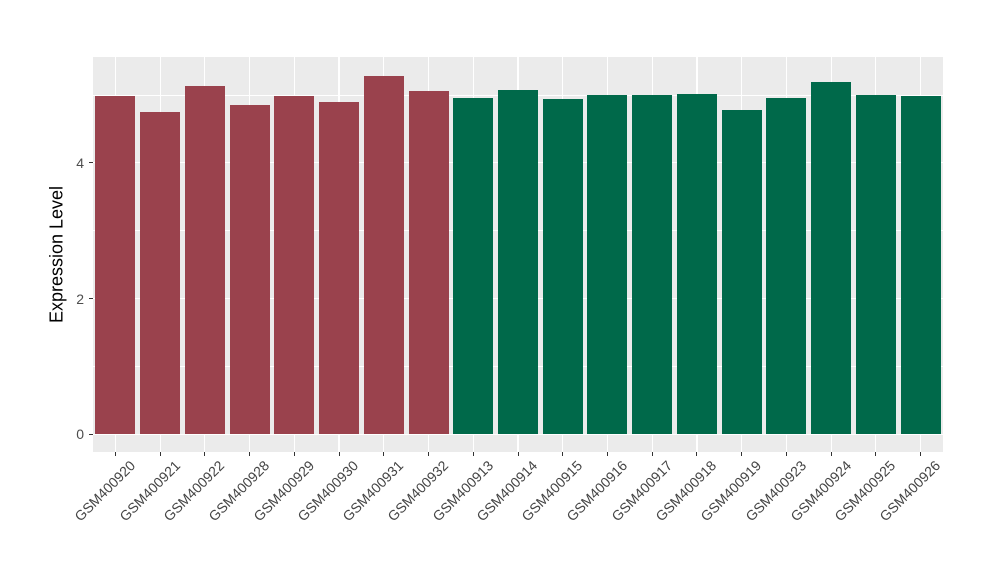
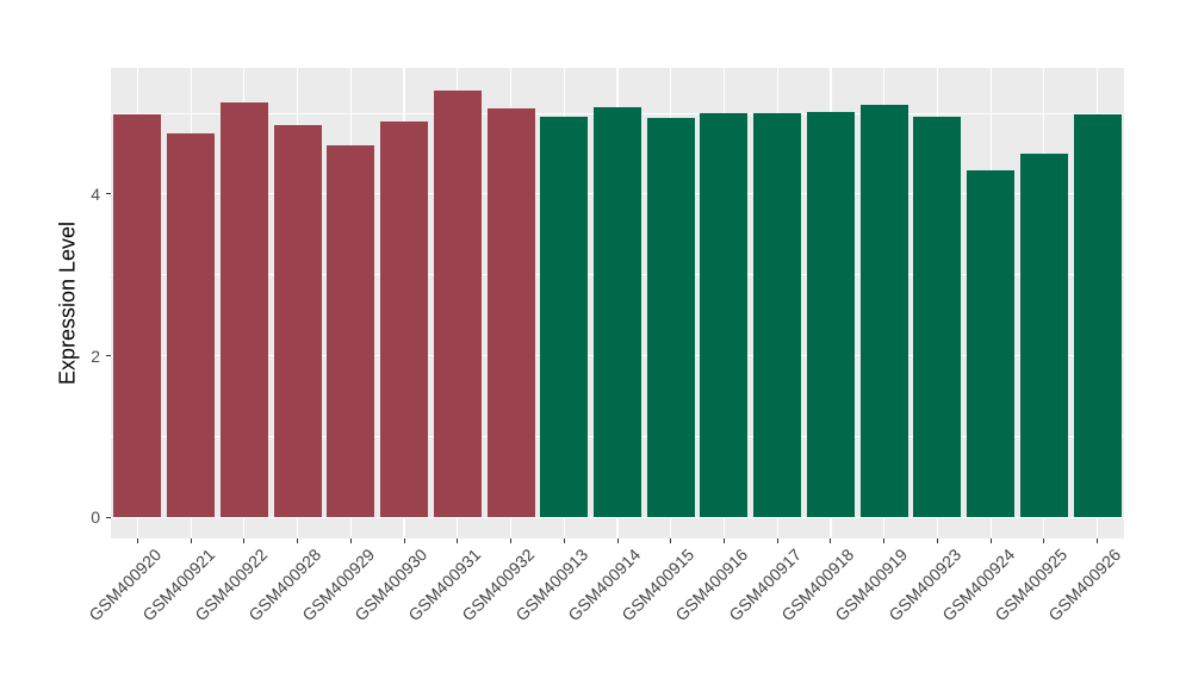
GSM400929: 5.0 -> 4.6
GSM400919: 4.8 -> 5.1
GSM400924: 5.2 -> 4.3
GSM400925: 5.0 -> 4.5
